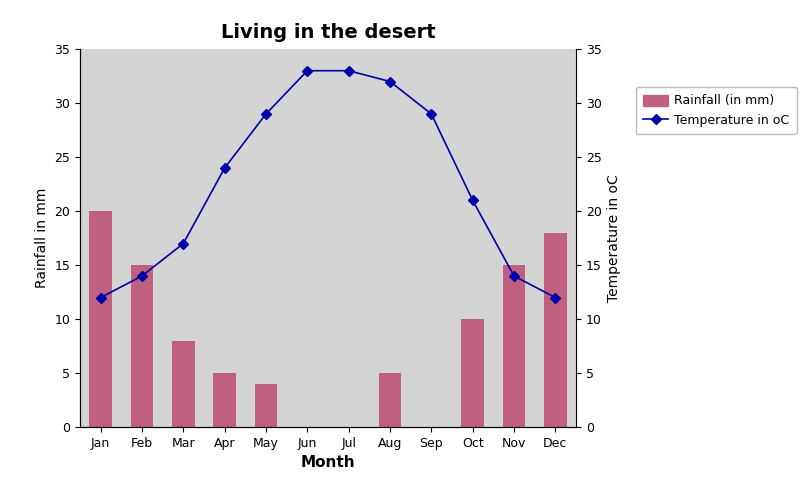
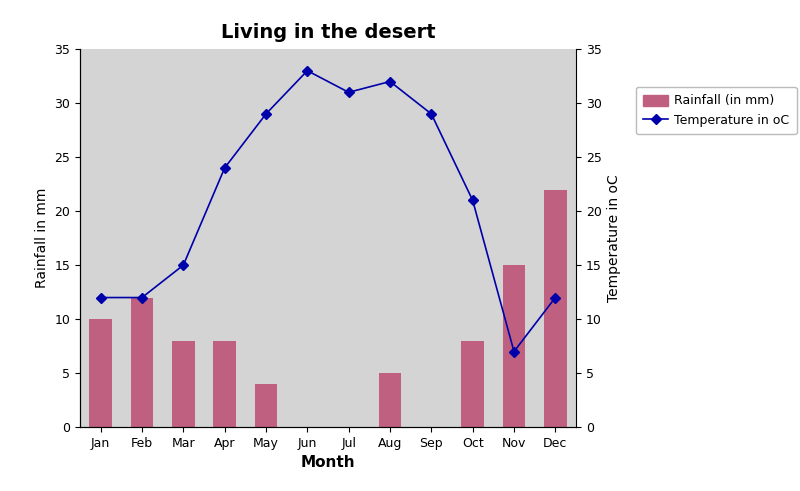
Rainfall (in mm)/Jan: 20 -> 10
Rainfall (in mm)/Feb: 15 -> 12
Temperature in oC/Feb: 14 -> 12
Temperature in oC/Mar: 17 -> 15
Rainfall (in mm)/Apr: 5 -> 8
Temperature in oC/Jul: 33 -> 31
Rainfall (in mm)/Oct: 10 -> 8
Temperature in oC/Nov: 14 -> 7
Rainfall (in mm)/Dec: 18 -> 22
